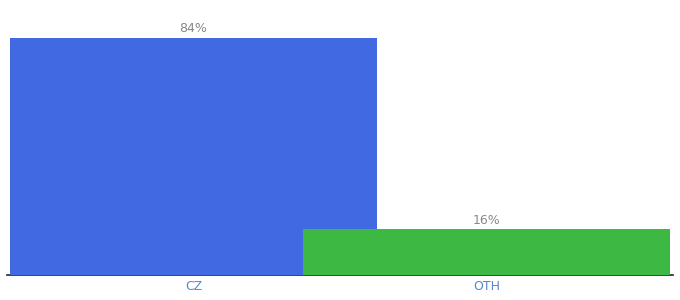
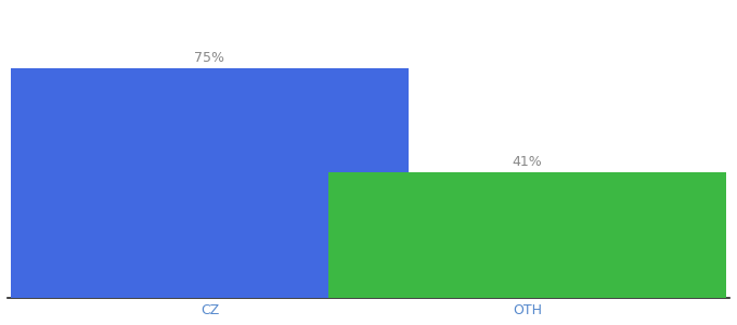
CZ: 84% -> 75%
OTH: 16% -> 41%
